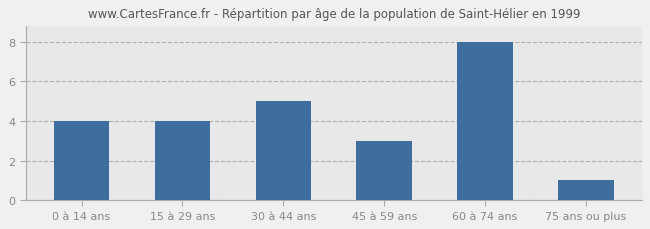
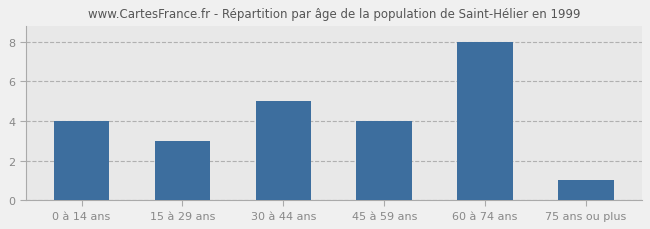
15 à 29 ans: 4 -> 3
45 à 59 ans: 3 -> 4
